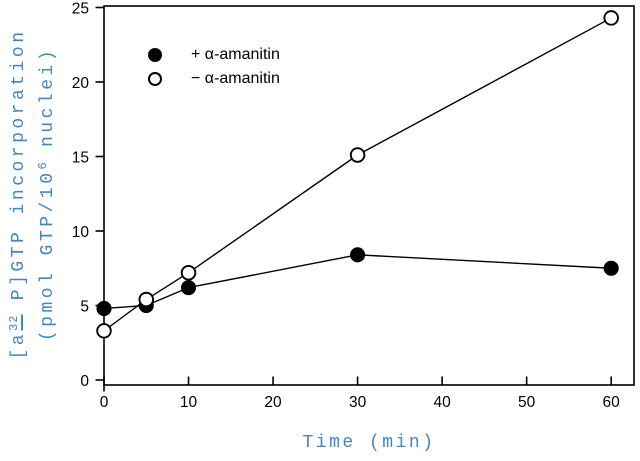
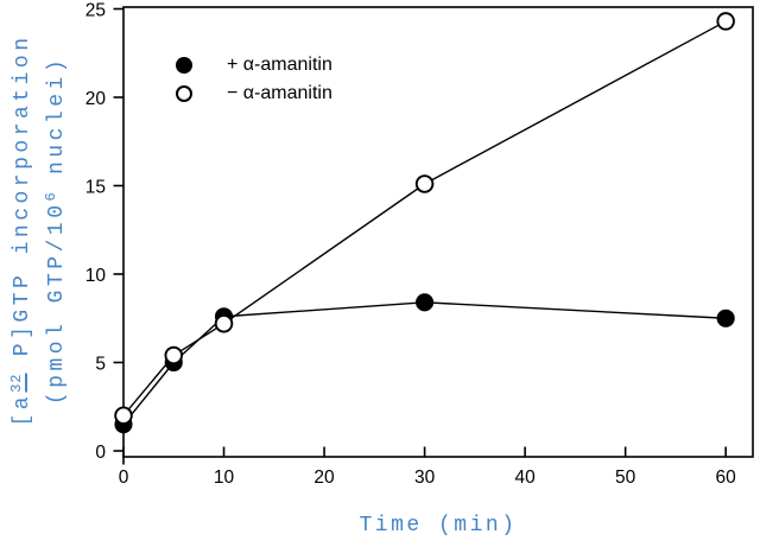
+ α-amanitin/0: 4.8 -> 1.5
− α-amanitin/0: 3.3 -> 2.0
+ α-amanitin/10: 6.2 -> 7.6
